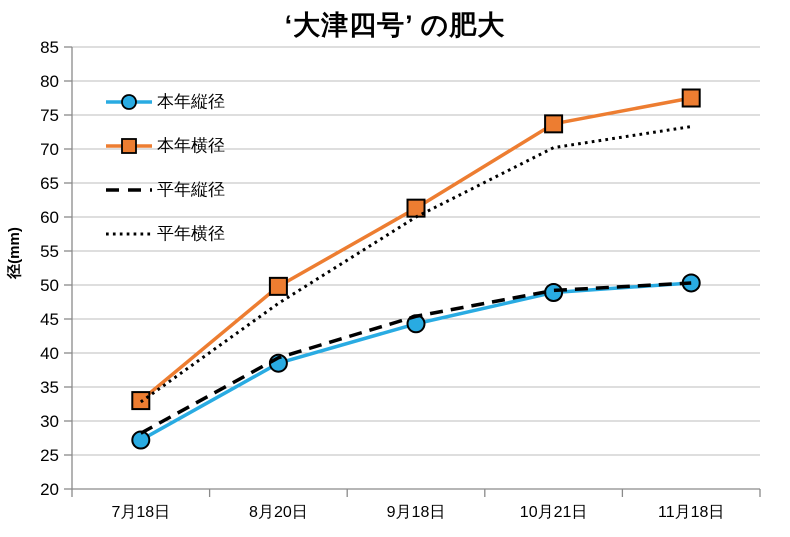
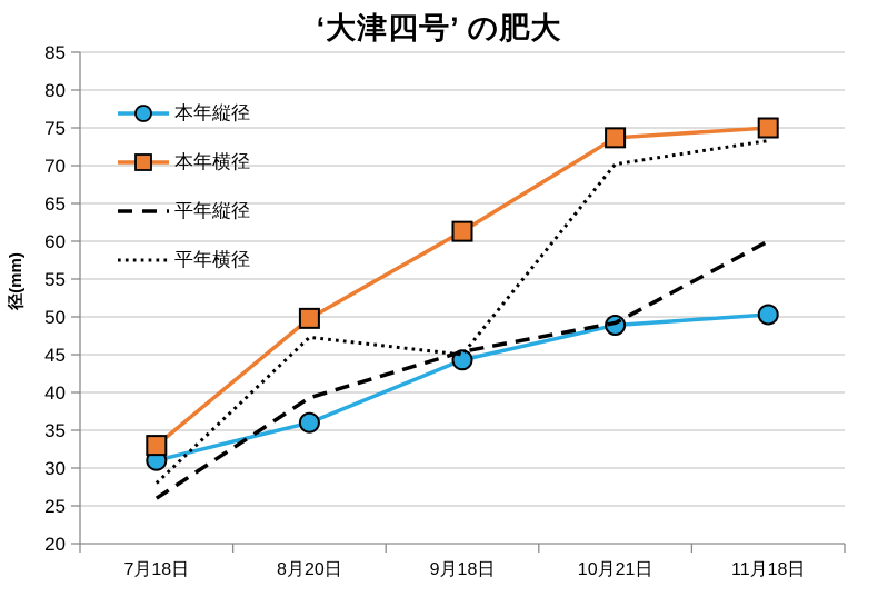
本年縦径/7月18日: 27 -> 31
平年縦径/7月18日: 28 -> 26
平年横径/7月18日: 33 -> 28
本年縦径/8月20日: 38 -> 36
平年横径/9月18日: 60 -> 45
本年横径/11月18日: 78 -> 75
平年縦径/11月18日: 50 -> 60
